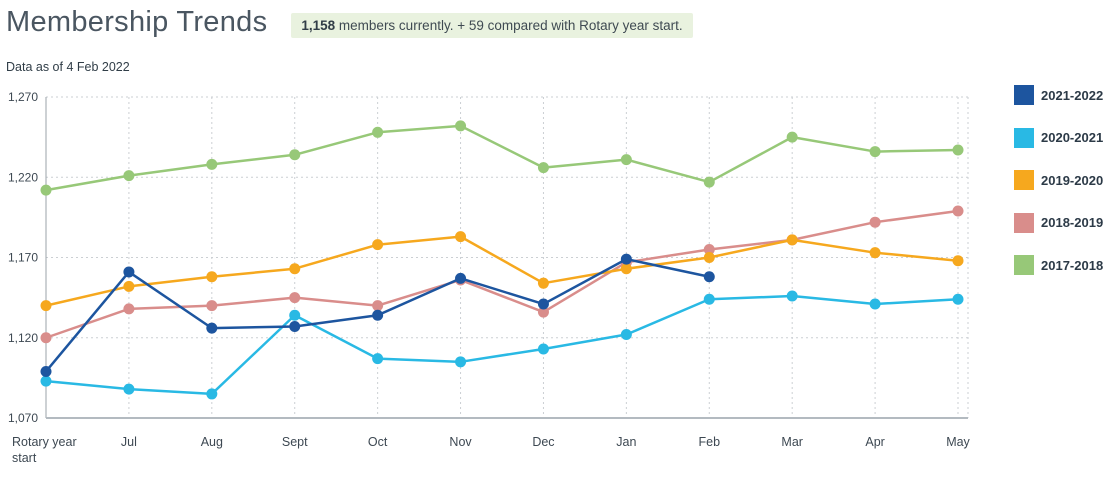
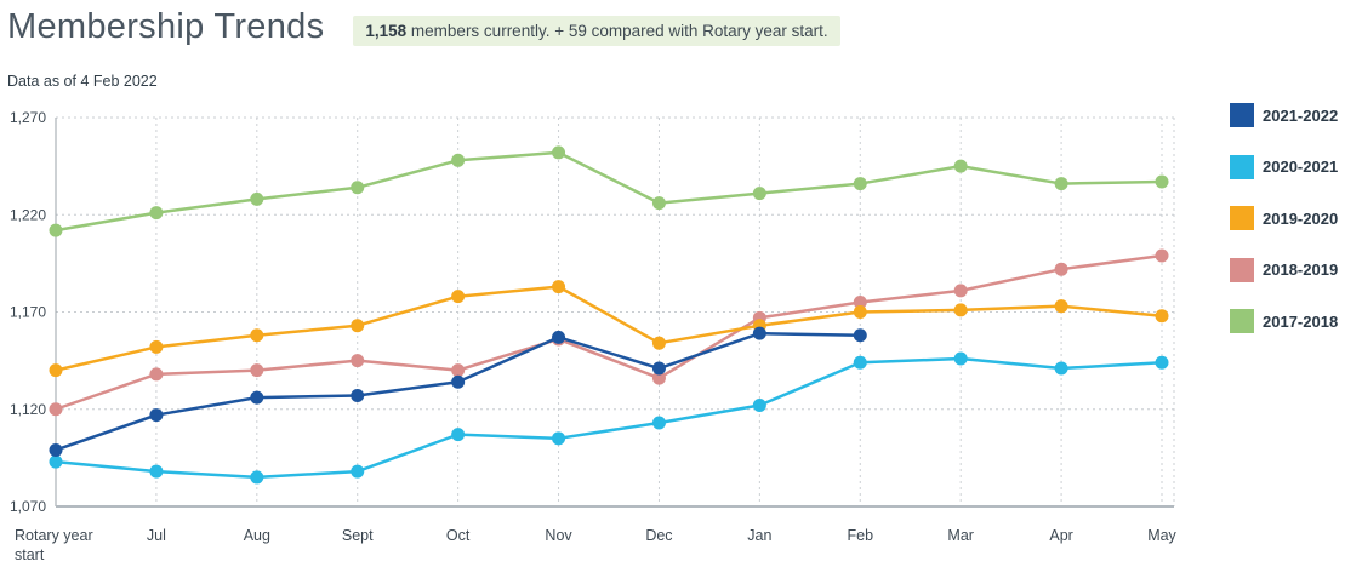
2021-2022/Jul: 1161 -> 1117
2020-2021/Sept: 1134 -> 1088
2021-2022/Jan: 1169 -> 1159
2017-2018/Feb: 1217 -> 1236
2019-2020/Mar: 1181 -> 1171
